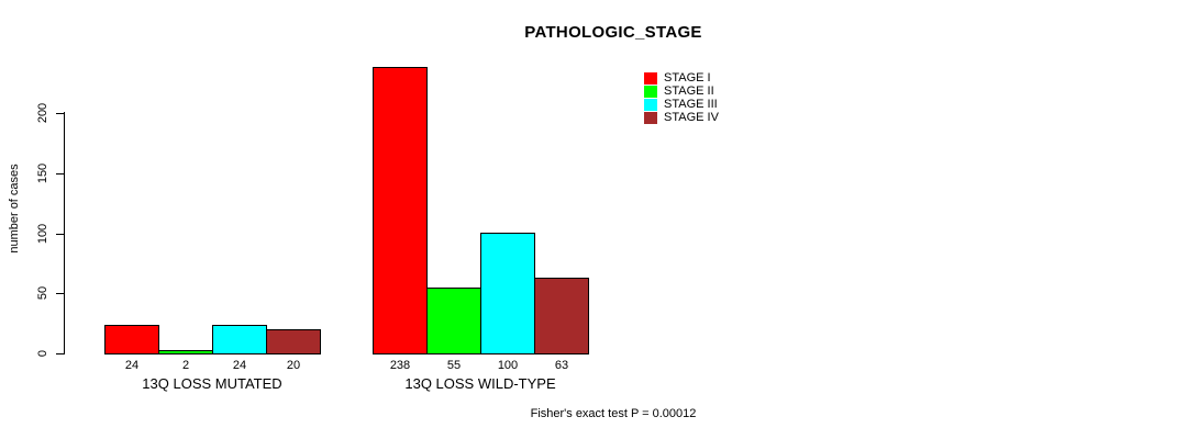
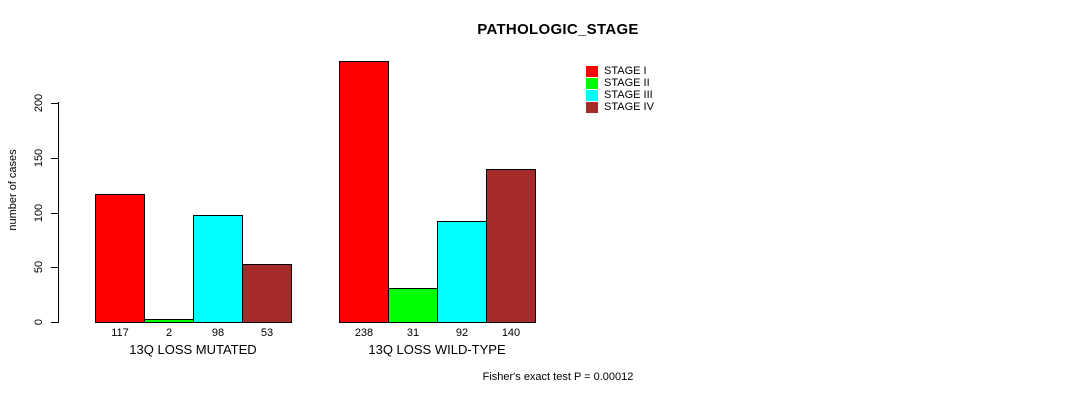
STAGE I/13Q LOSS MUTATED: 24 -> 117
STAGE III/13Q LOSS MUTATED: 24 -> 98
STAGE IV/13Q LOSS MUTATED: 20 -> 53
STAGE II/13Q LOSS WILD-TYPE: 55 -> 31
STAGE III/13Q LOSS WILD-TYPE: 100 -> 92
STAGE IV/13Q LOSS WILD-TYPE: 63 -> 140
